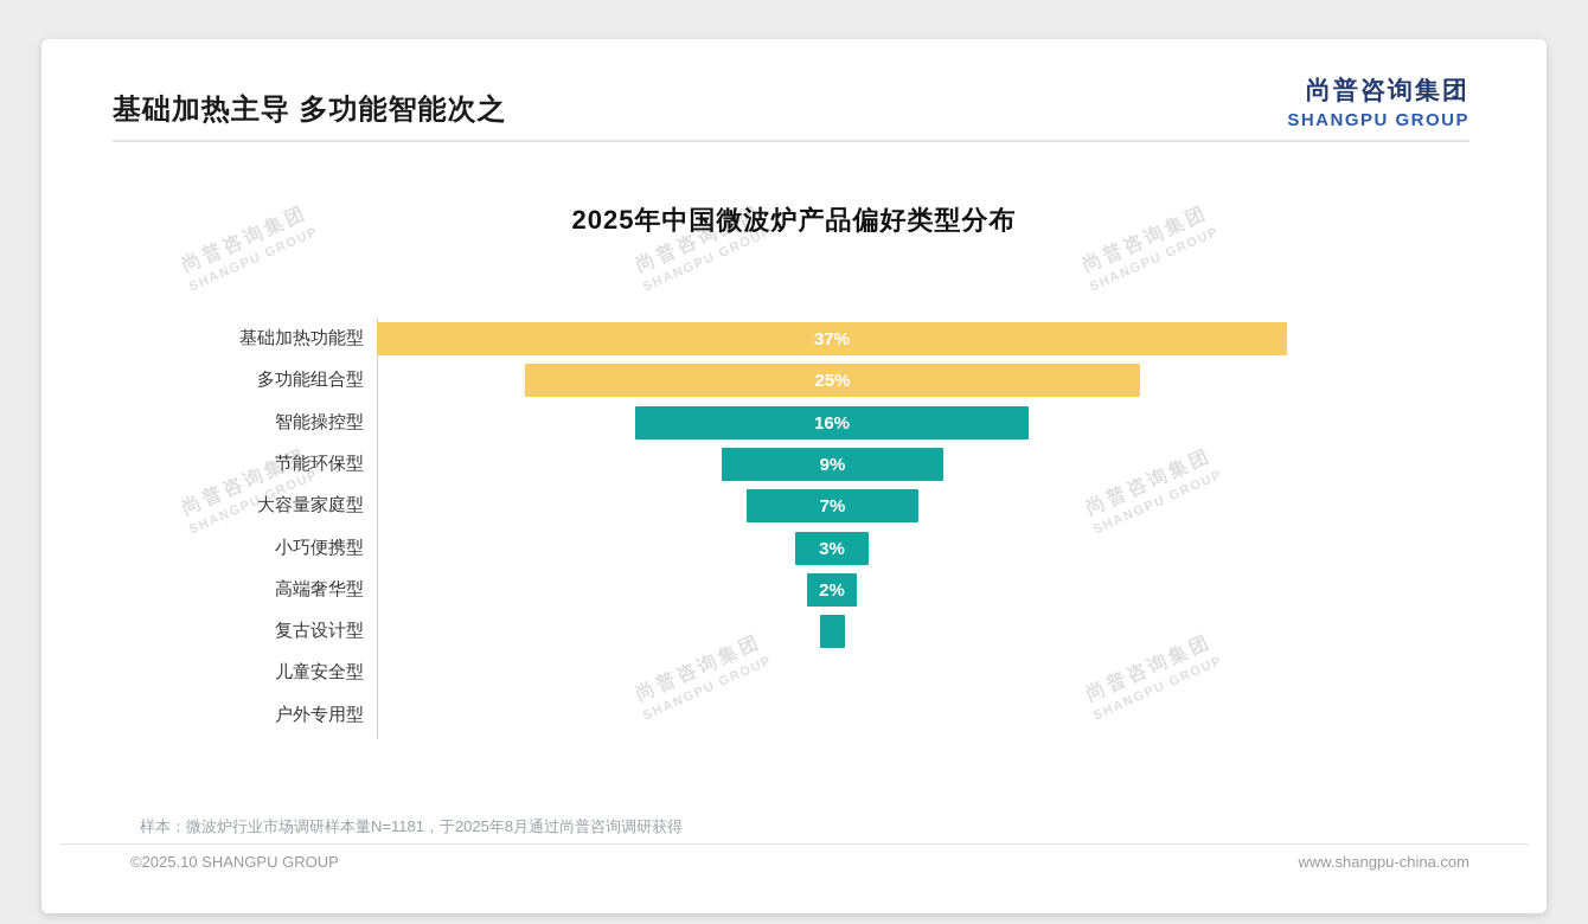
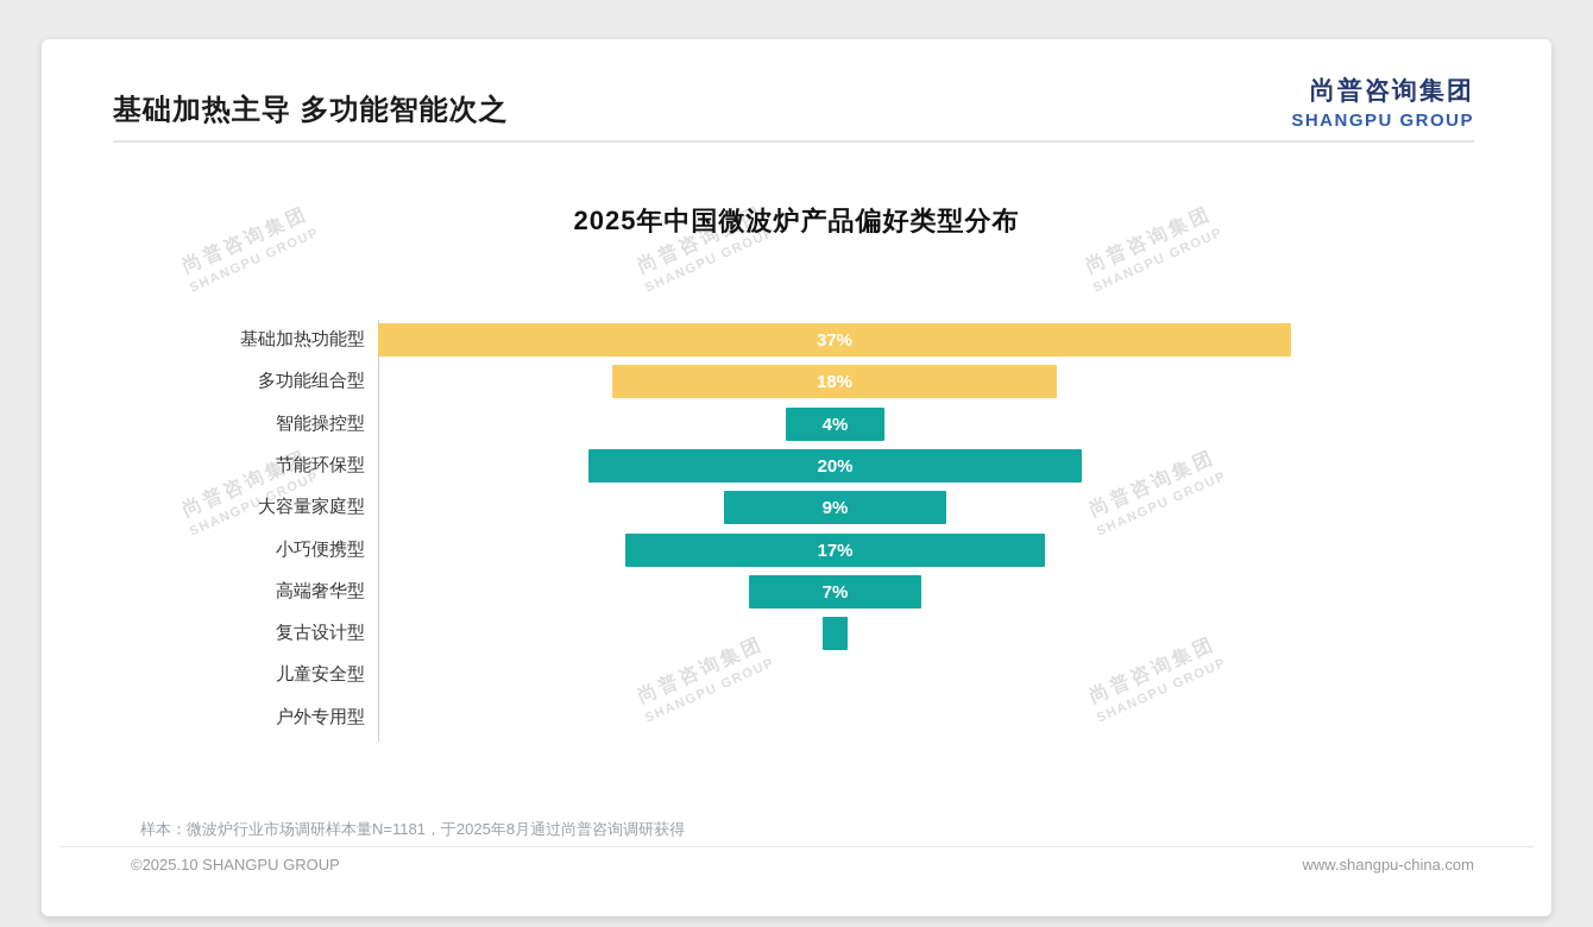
多功能组合型: 25% -> 18%
智能操控型: 16% -> 4%
节能环保型: 9% -> 20%
大容量家庭型: 7% -> 9%
小巧便携型: 3% -> 17%
高端奢华型: 2% -> 7%
